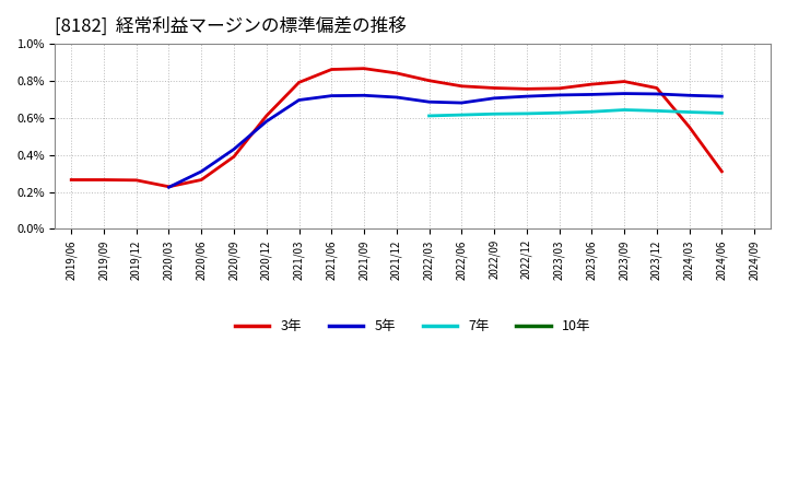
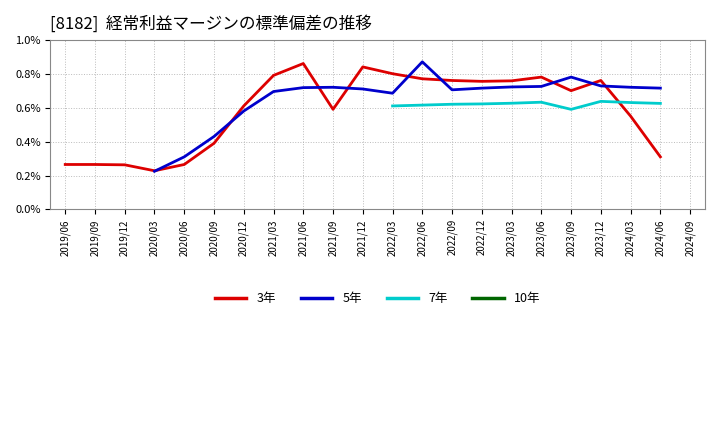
3年/2021/09: 0.86% -> 0.59%
5年/2022/06: 0.68% -> 0.87%
3年/2023/09: 0.80% -> 0.70%
5年/2023/09: 0.73% -> 0.78%
7年/2023/09: 0.64% -> 0.59%
